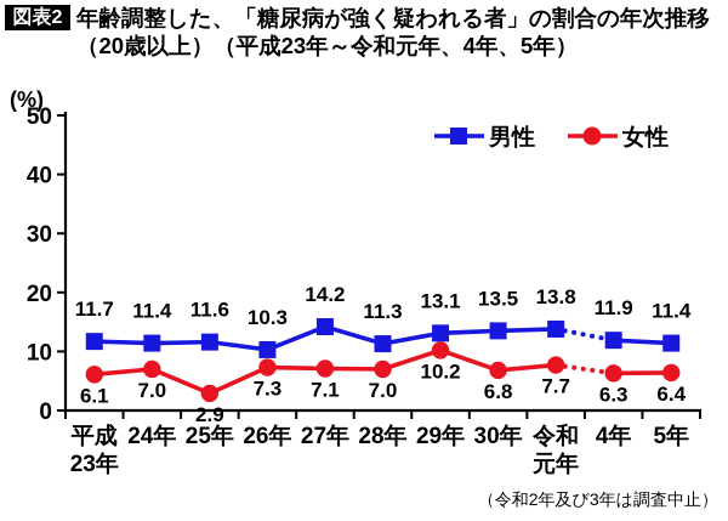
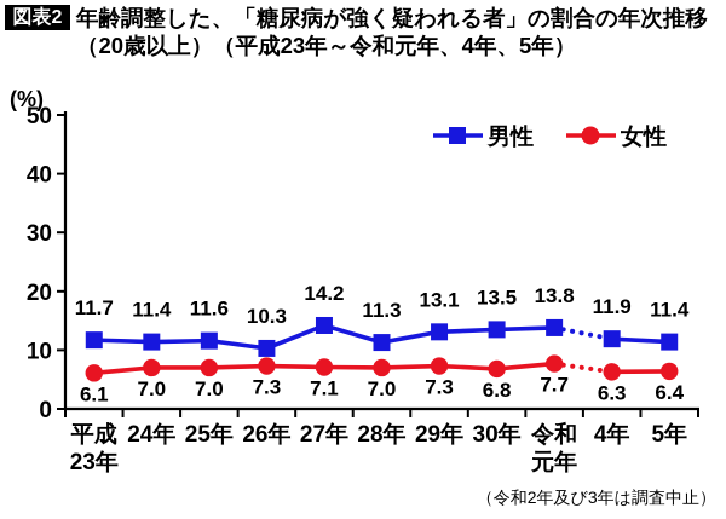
女性/25年: 2.9 -> 7.0
女性/29年: 10.2 -> 7.3
